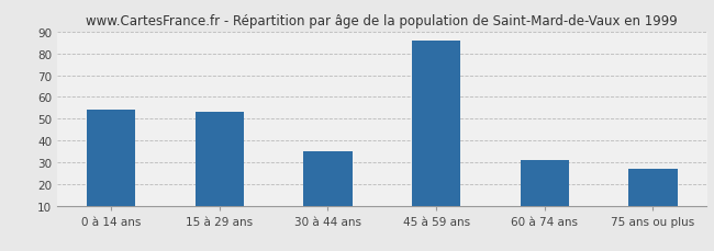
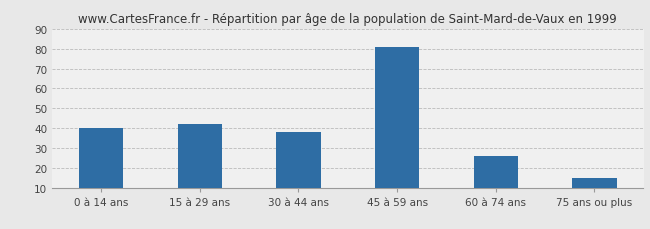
0 à 14 ans: 54 -> 40
15 à 29 ans: 53 -> 42
30 à 44 ans: 35 -> 38
45 à 59 ans: 86 -> 81
60 à 74 ans: 31 -> 26
75 ans ou plus: 27 -> 15
